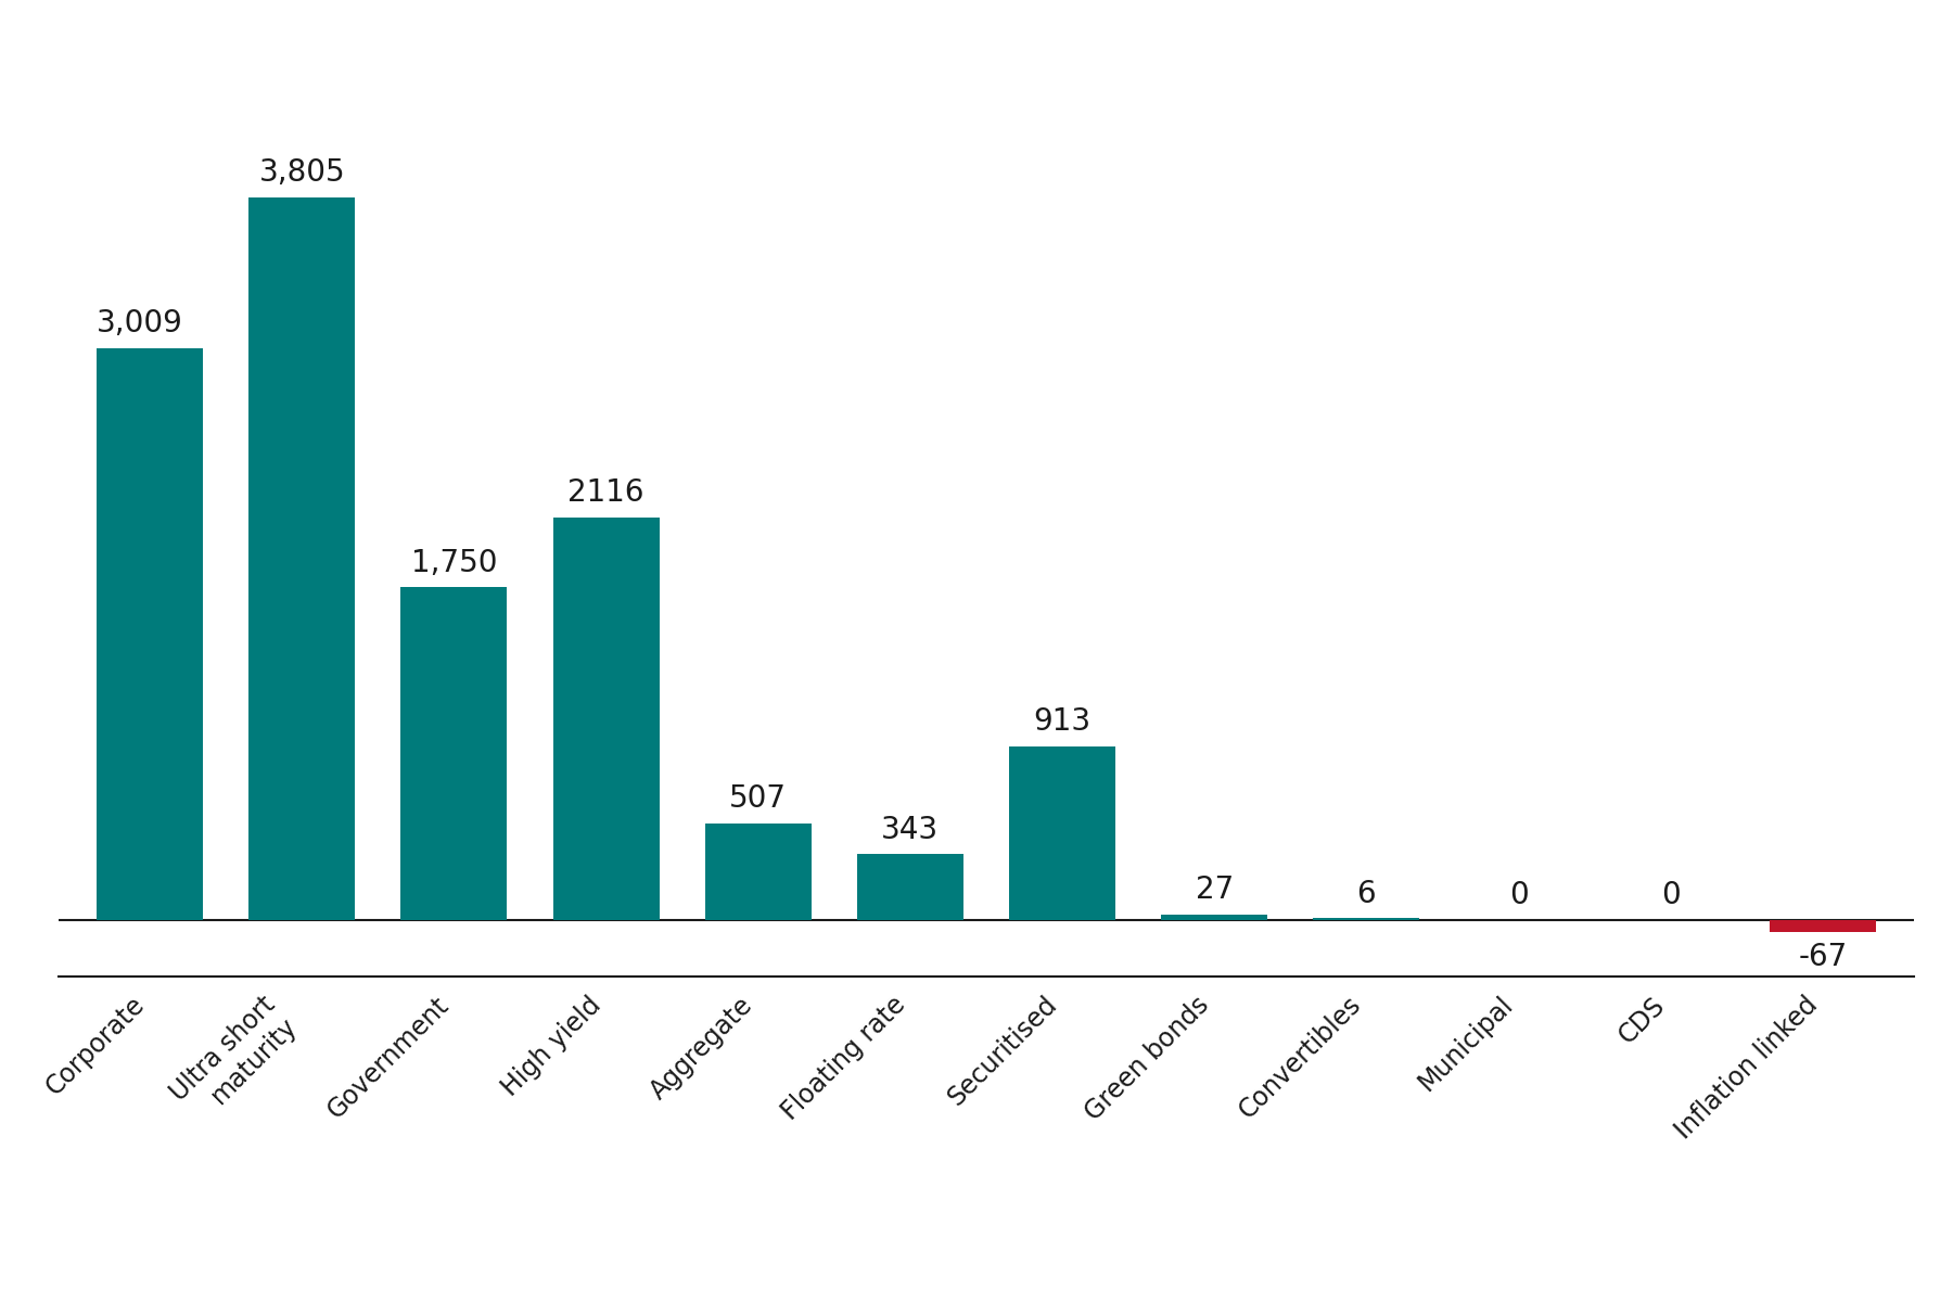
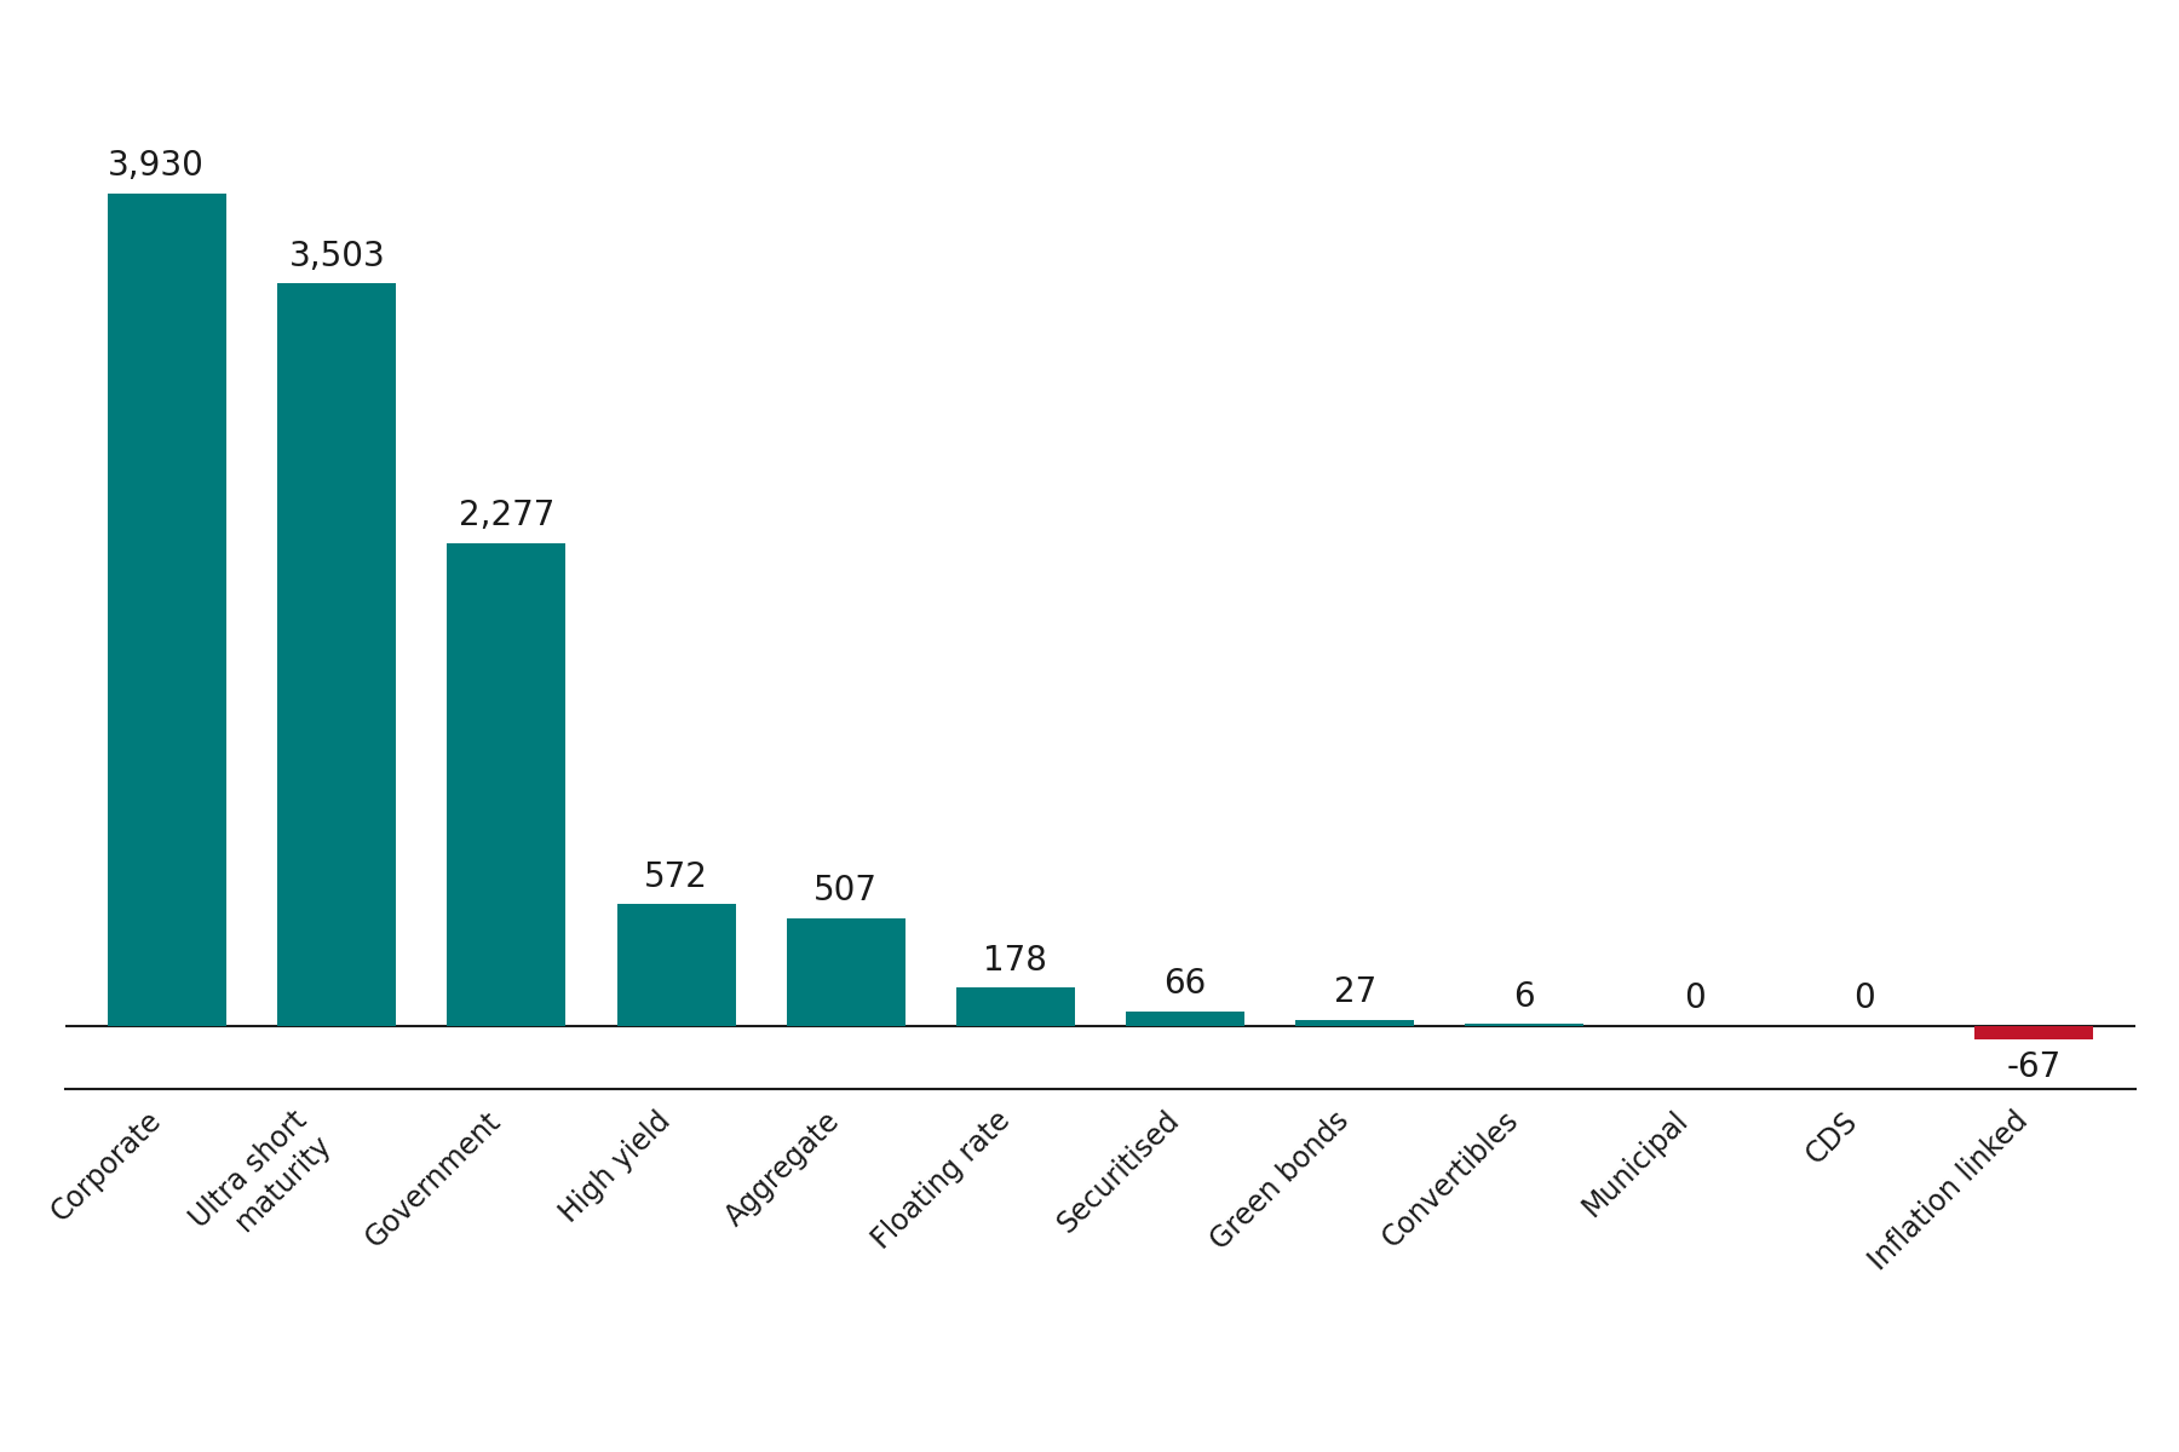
Corporate: 3,009 -> 3,930
Ultra short maturity: 3,805 -> 3,503
Government: 1,750 -> 2,277
High yield: 2116 -> 572
Floating rate: 343 -> 178
Securitised: 913 -> 66
